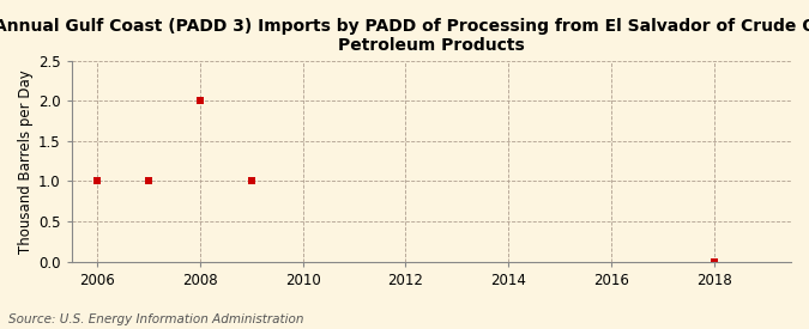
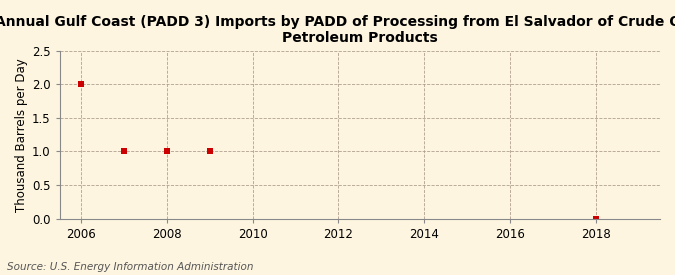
2006: 1 -> 2
2008: 2 -> 1
